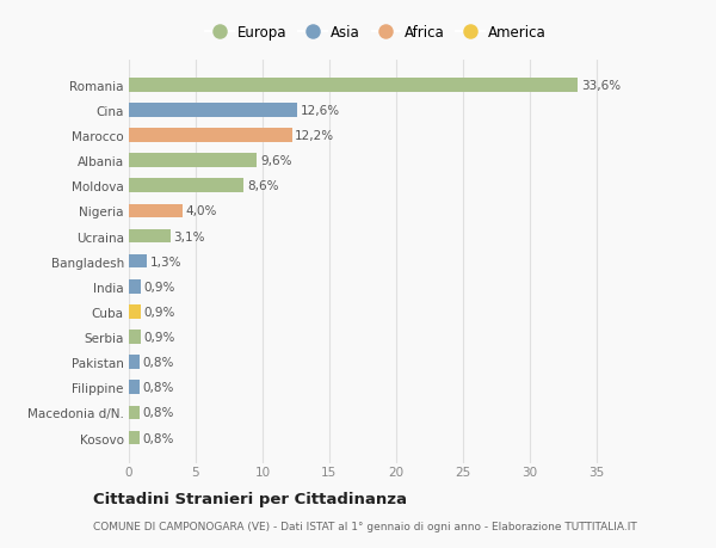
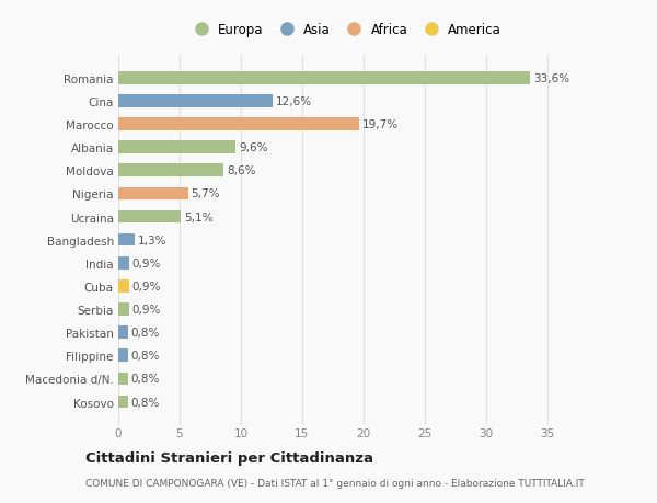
Marocco: 12,2% -> 19,7%
Nigeria: 4,0% -> 5,7%
Ucraina: 3,1% -> 5,1%
